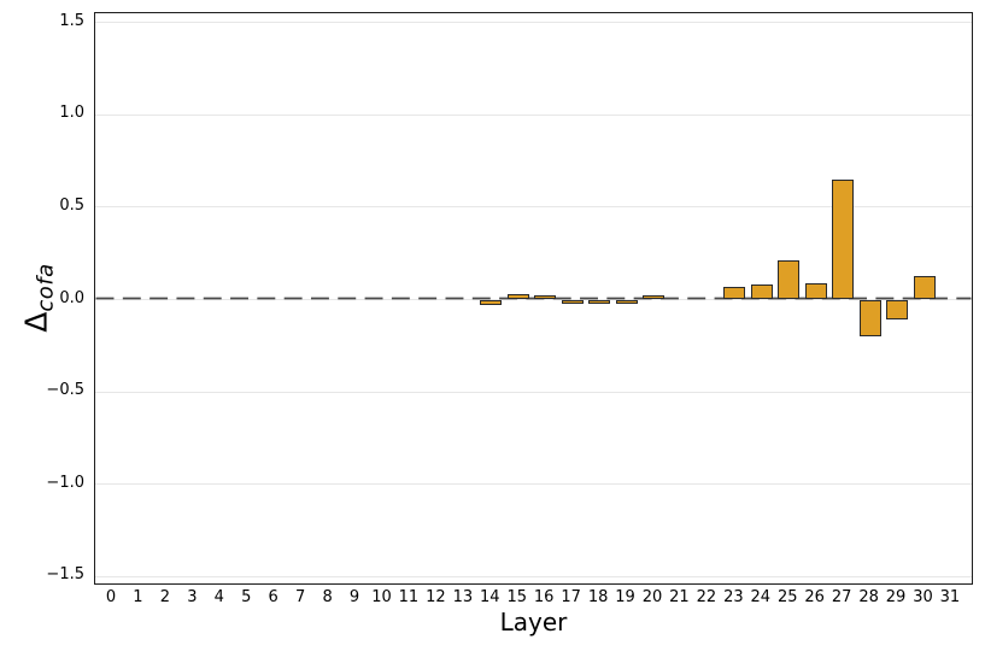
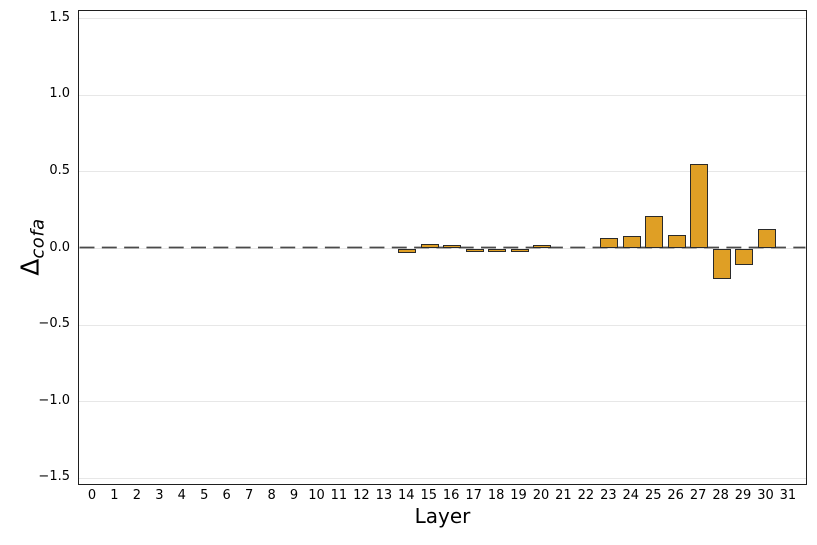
27: 0.65 -> 0.55
